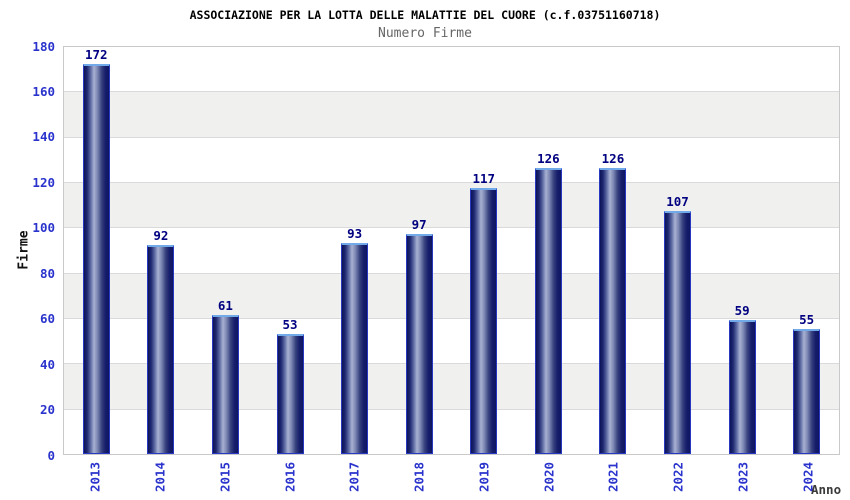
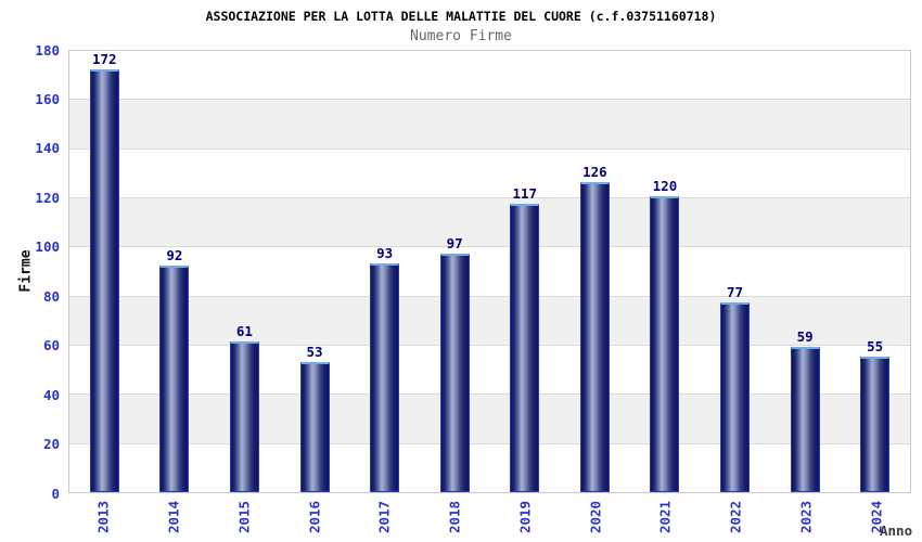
2021: 126 -> 120
2022: 107 -> 77
